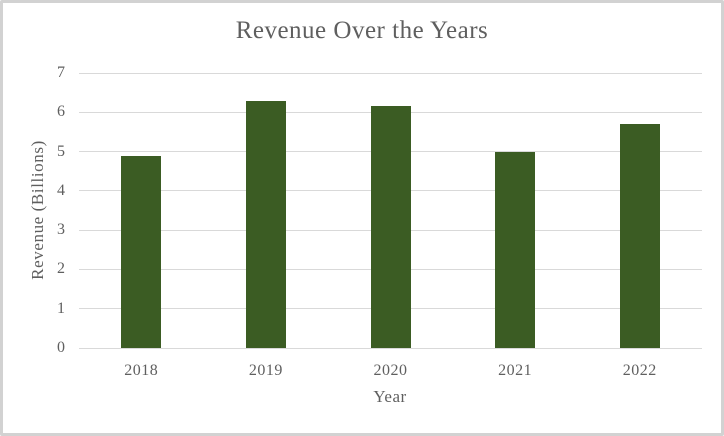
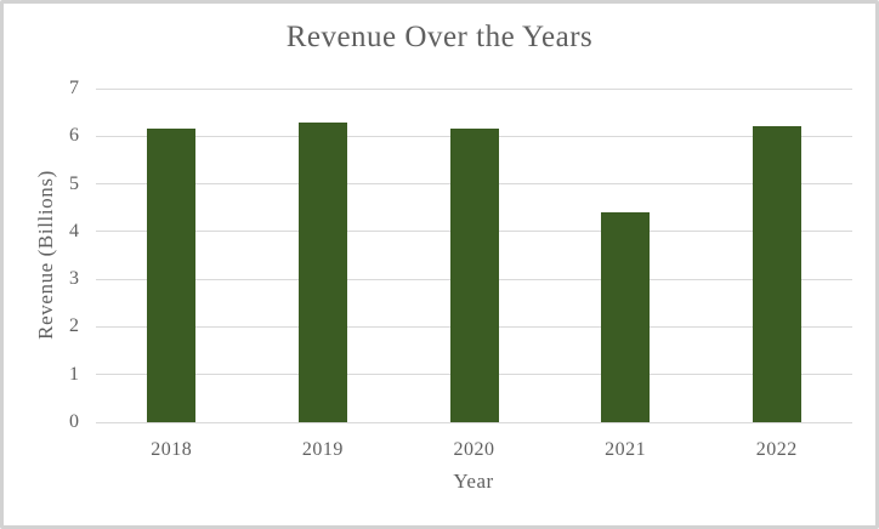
2018: 4.9 -> 6.2
2021: 5.0 -> 4.4
2022: 5.7 -> 6.2
